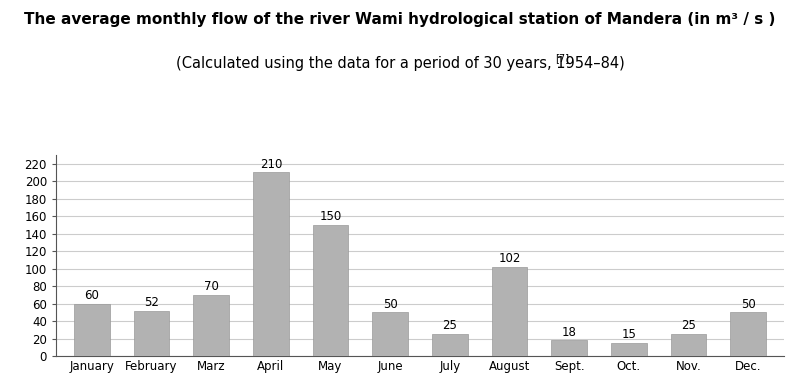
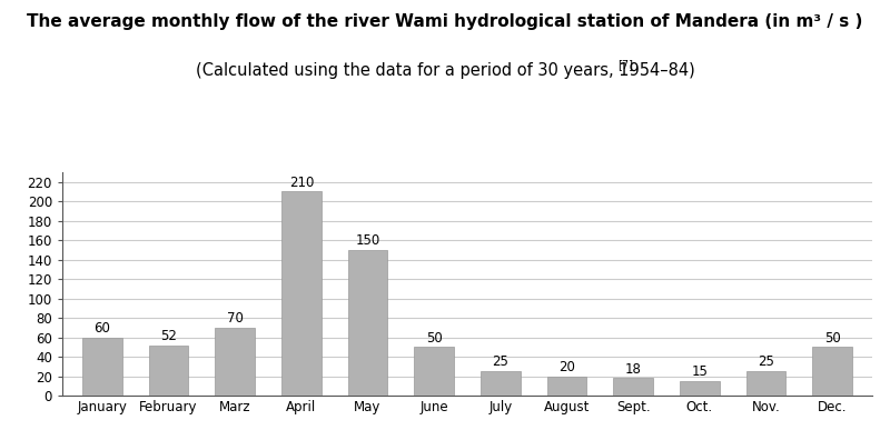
August: 102 -> 20
